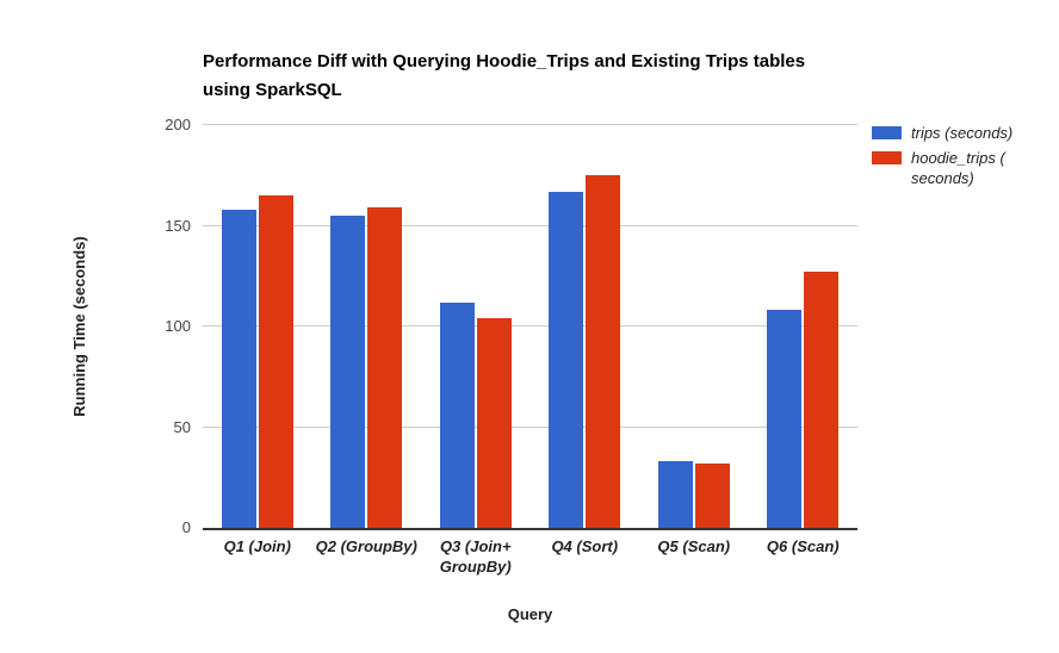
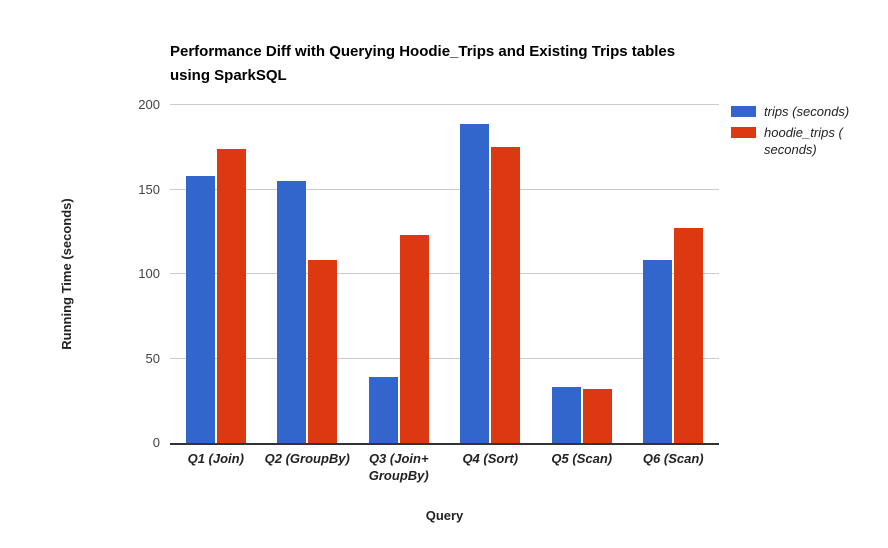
hoodie_trips (seconds)/Q1 (Join): 165 -> 174
hoodie_trips (seconds)/Q2 (GroupBy): 159 -> 108
trips (seconds)/Q3 (Join+ GroupBy): 112 -> 39
hoodie_trips (seconds)/Q3 (Join+ GroupBy): 104 -> 123
trips (seconds)/Q4 (Sort): 167 -> 189
